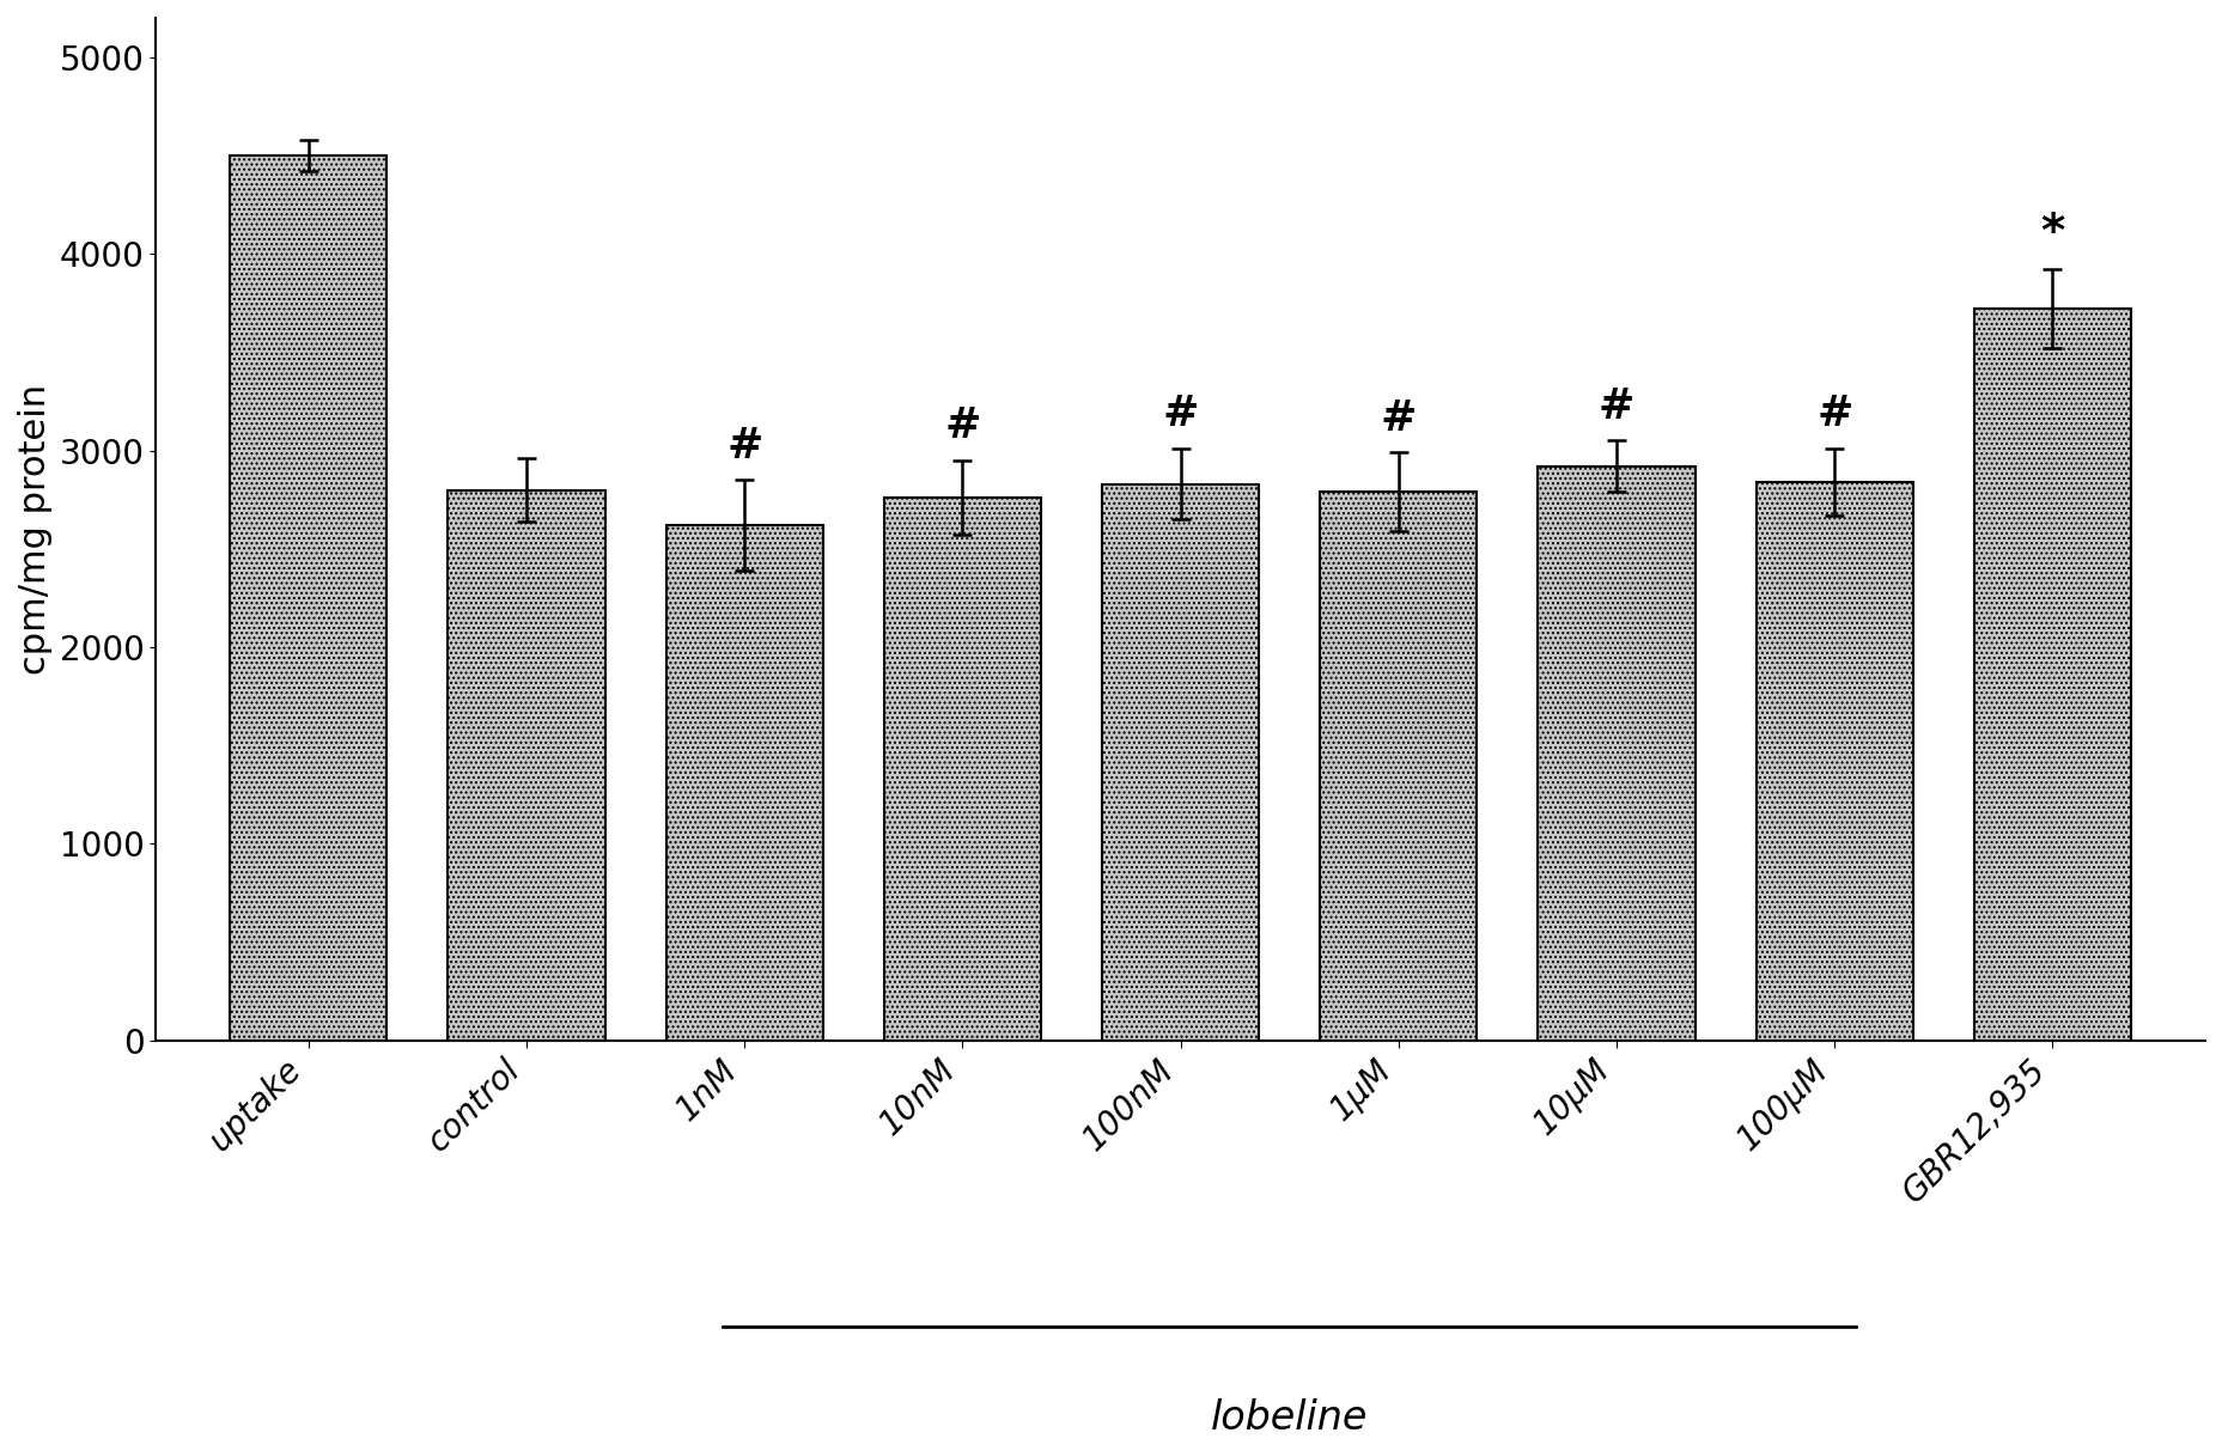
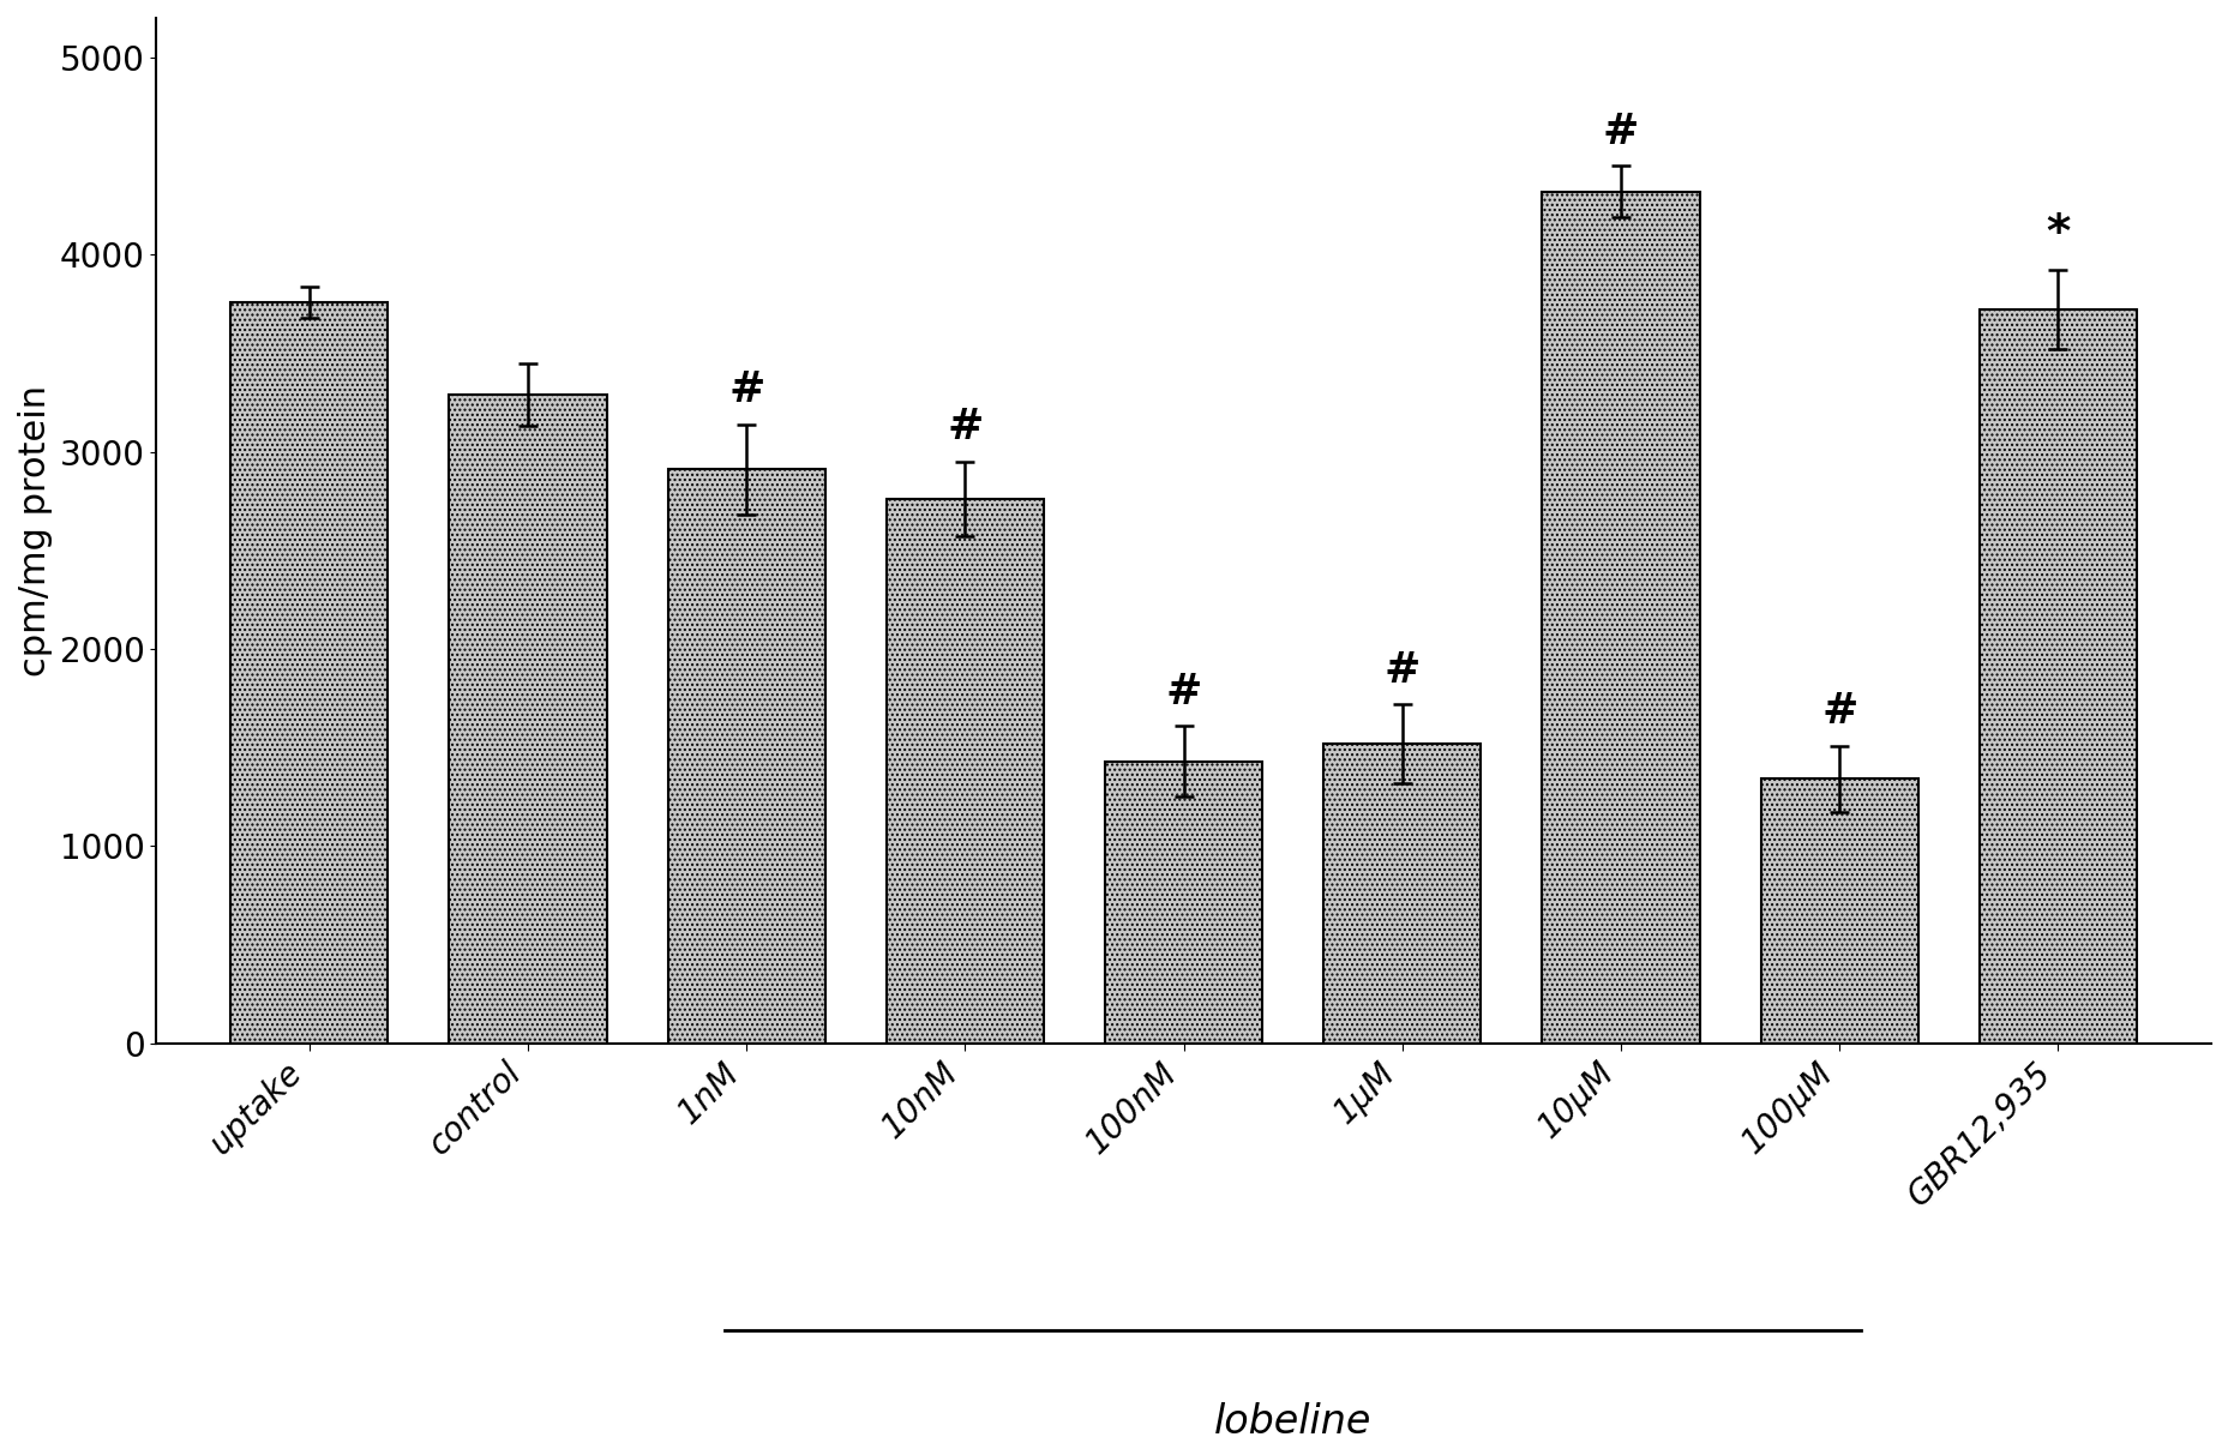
uptake: 4500 -> 3760
control: 2800 -> 3290
1nM: 2620 -> 2910
100nM: 2830 -> 1430
1μM: 2790 -> 1520
10μM: 2920 -> 4320
100μM: 2840 -> 1340
